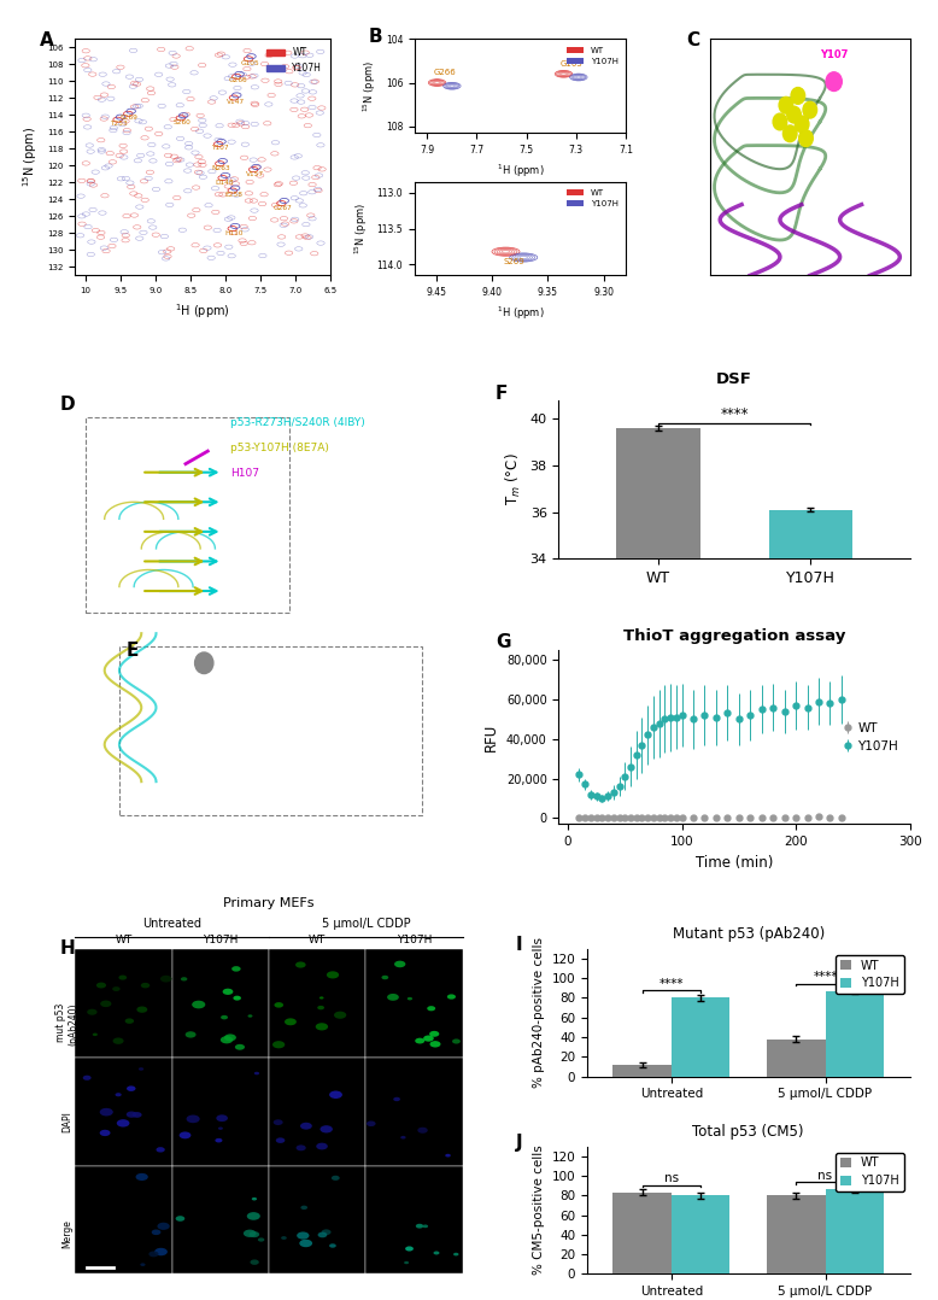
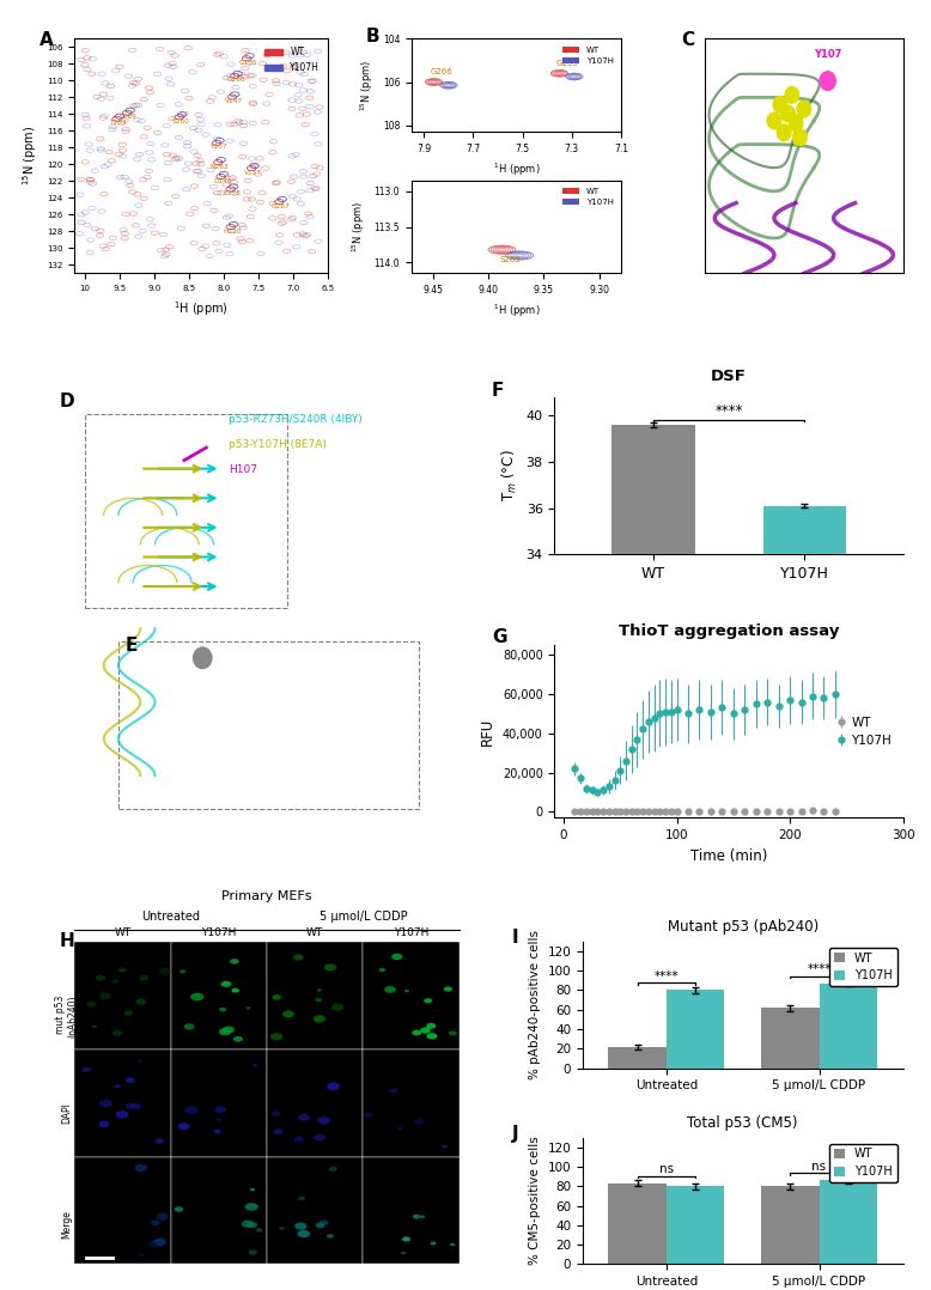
Mutant p53 (pAb240)/WT/Untreated: 12 -> 21
Mutant p53 (pAb240)/WT/5 μmol/L CDDP: 38 -> 62
